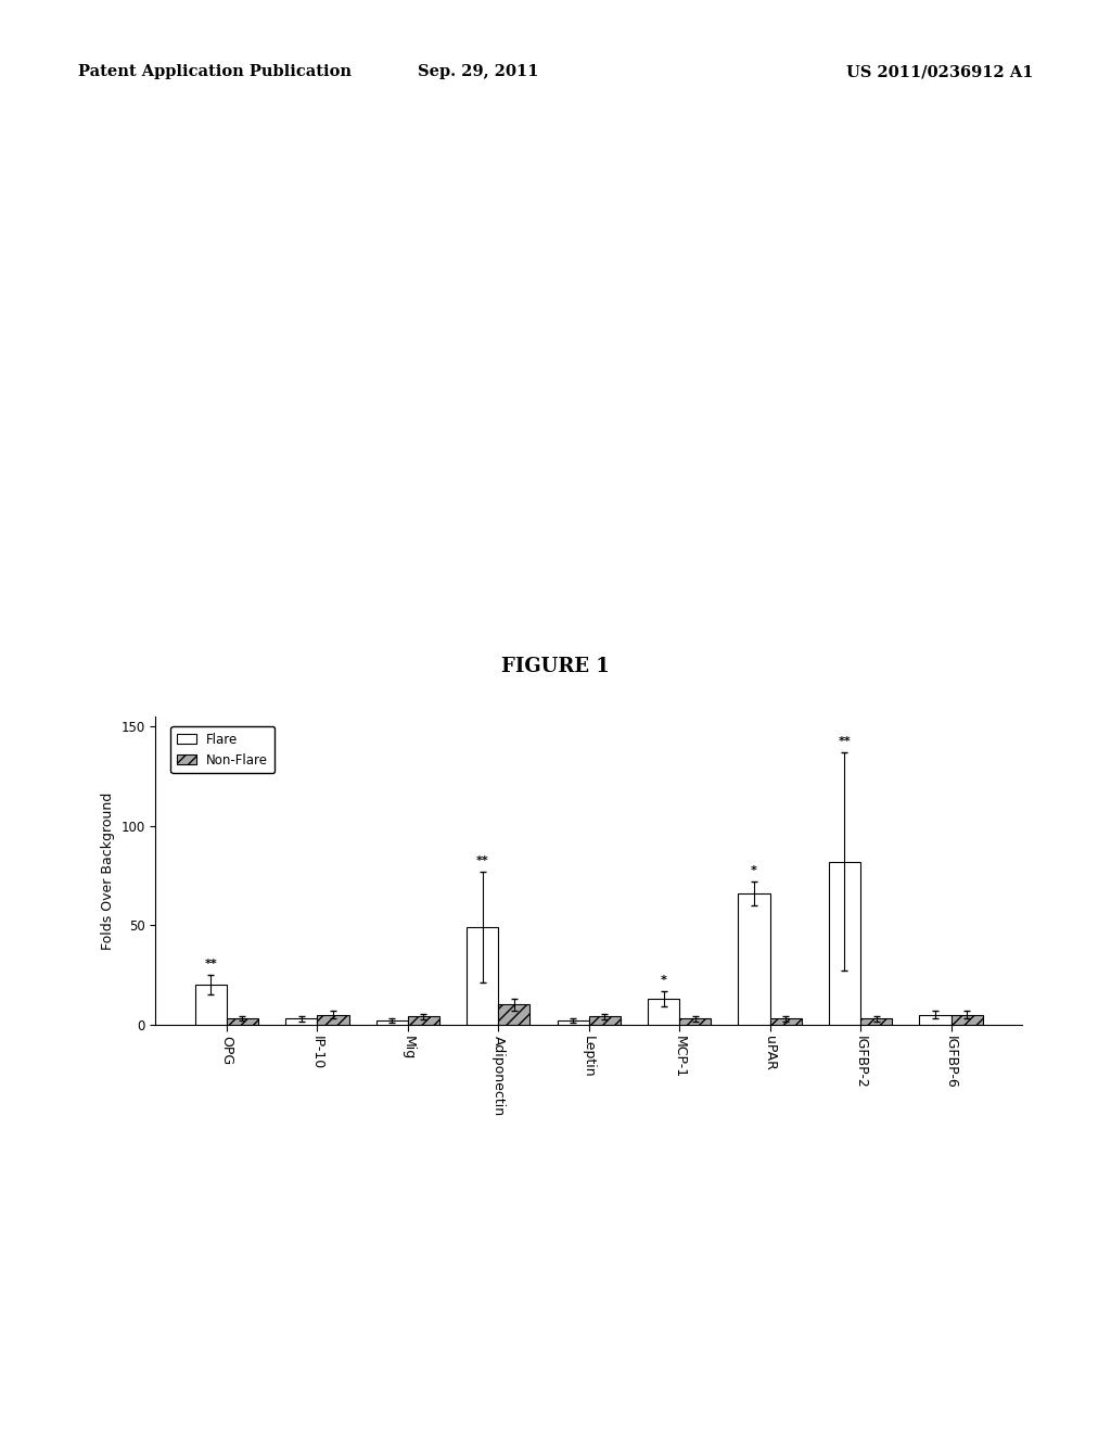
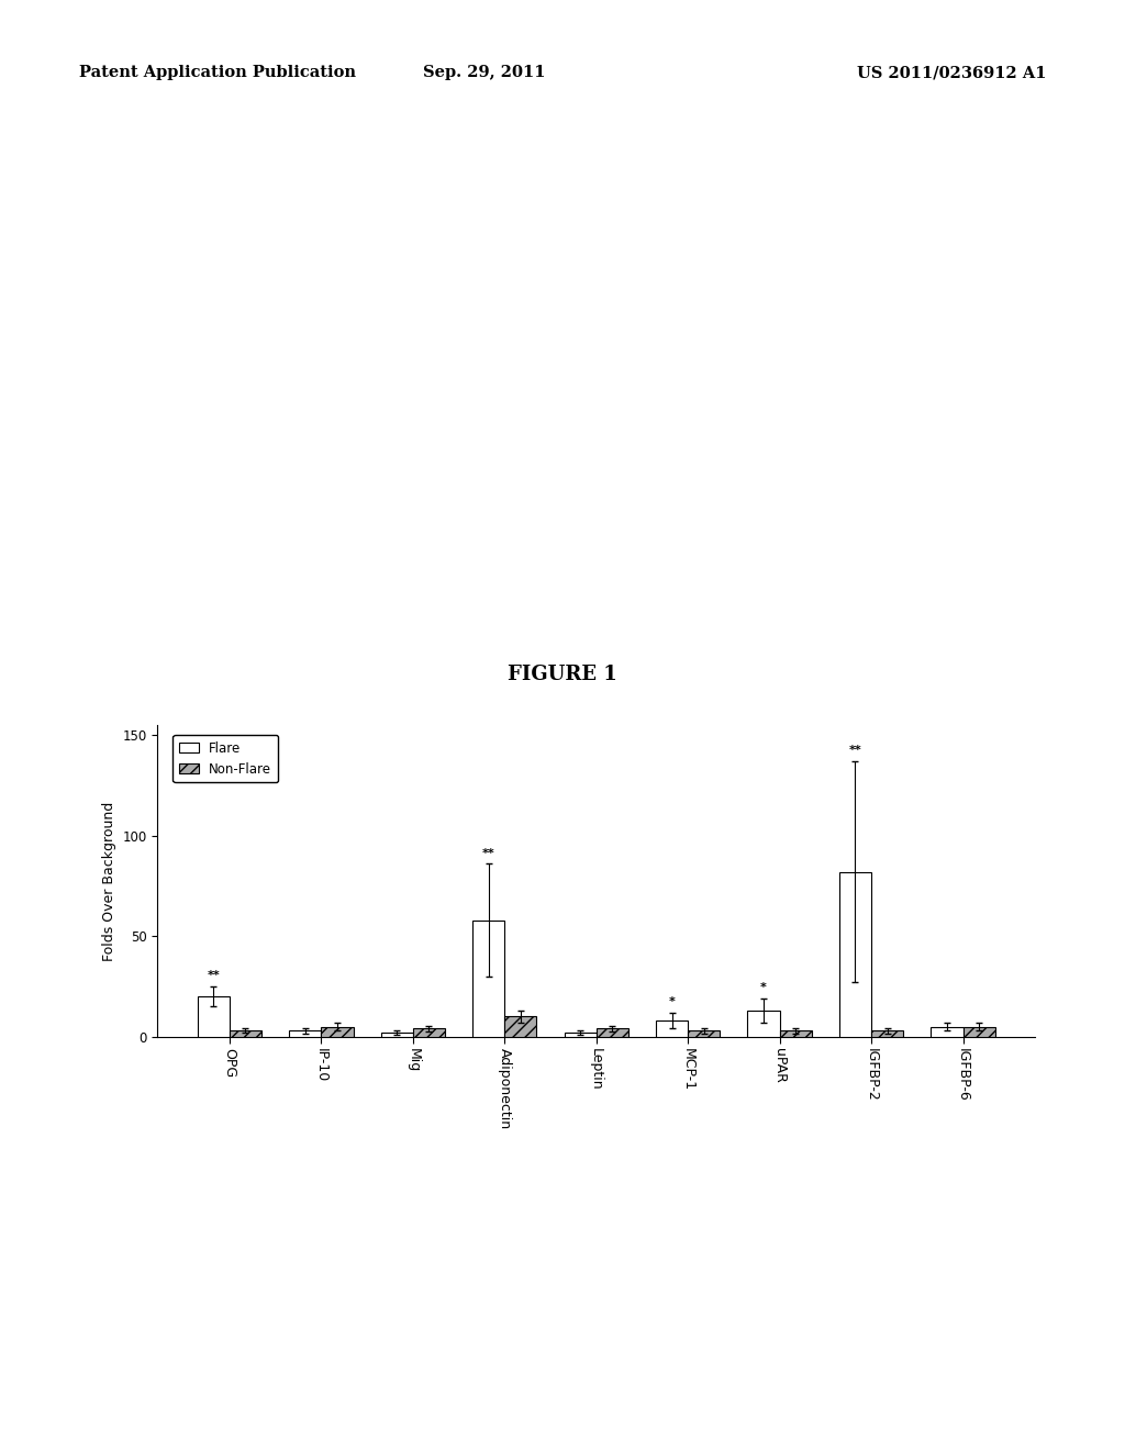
Flare/Adiponectin: 49 -> 58
Flare/MCP-1: 13 -> 8
Flare/uPAR: 66 -> 13
